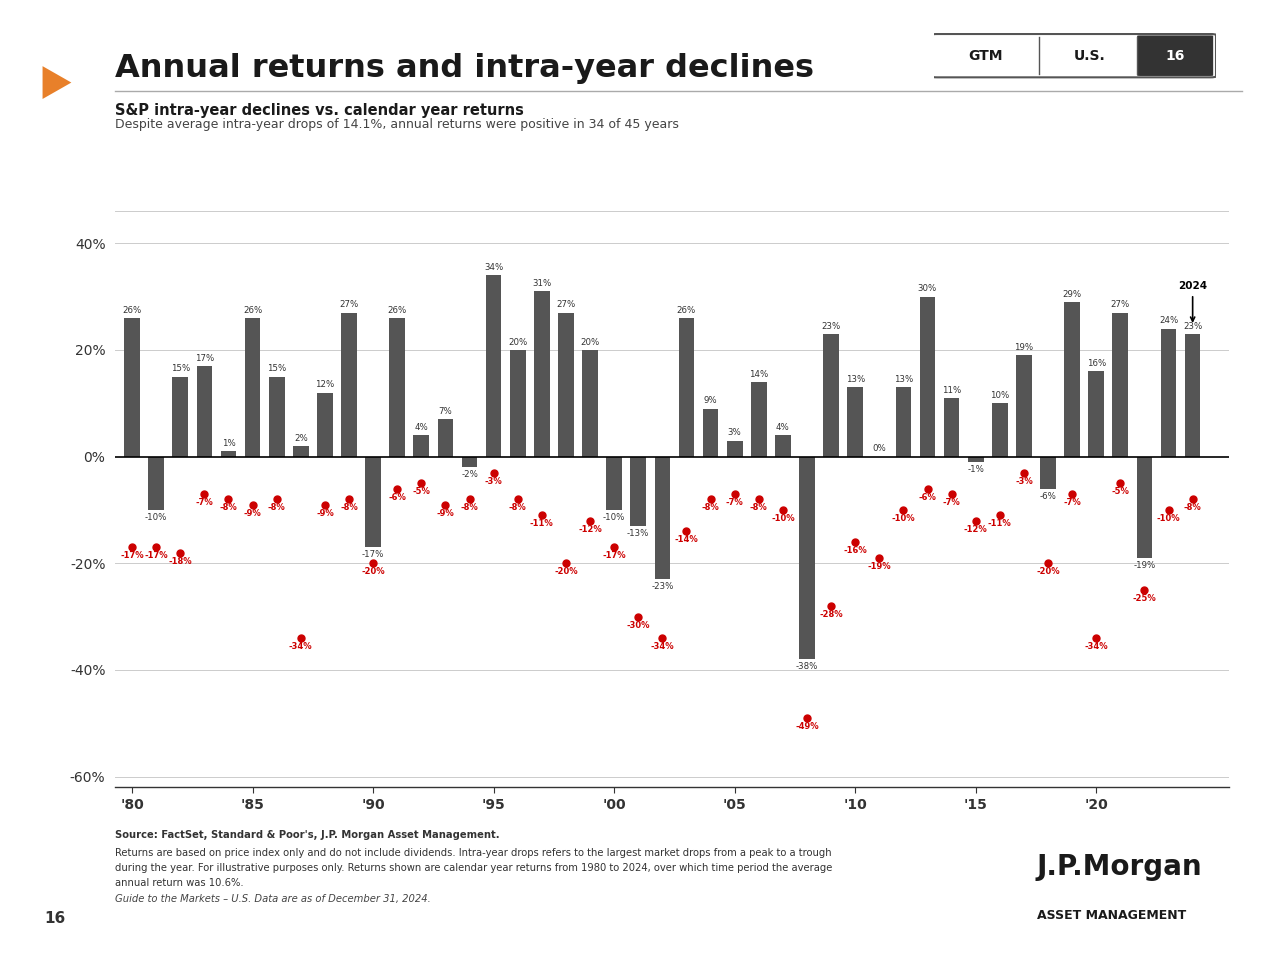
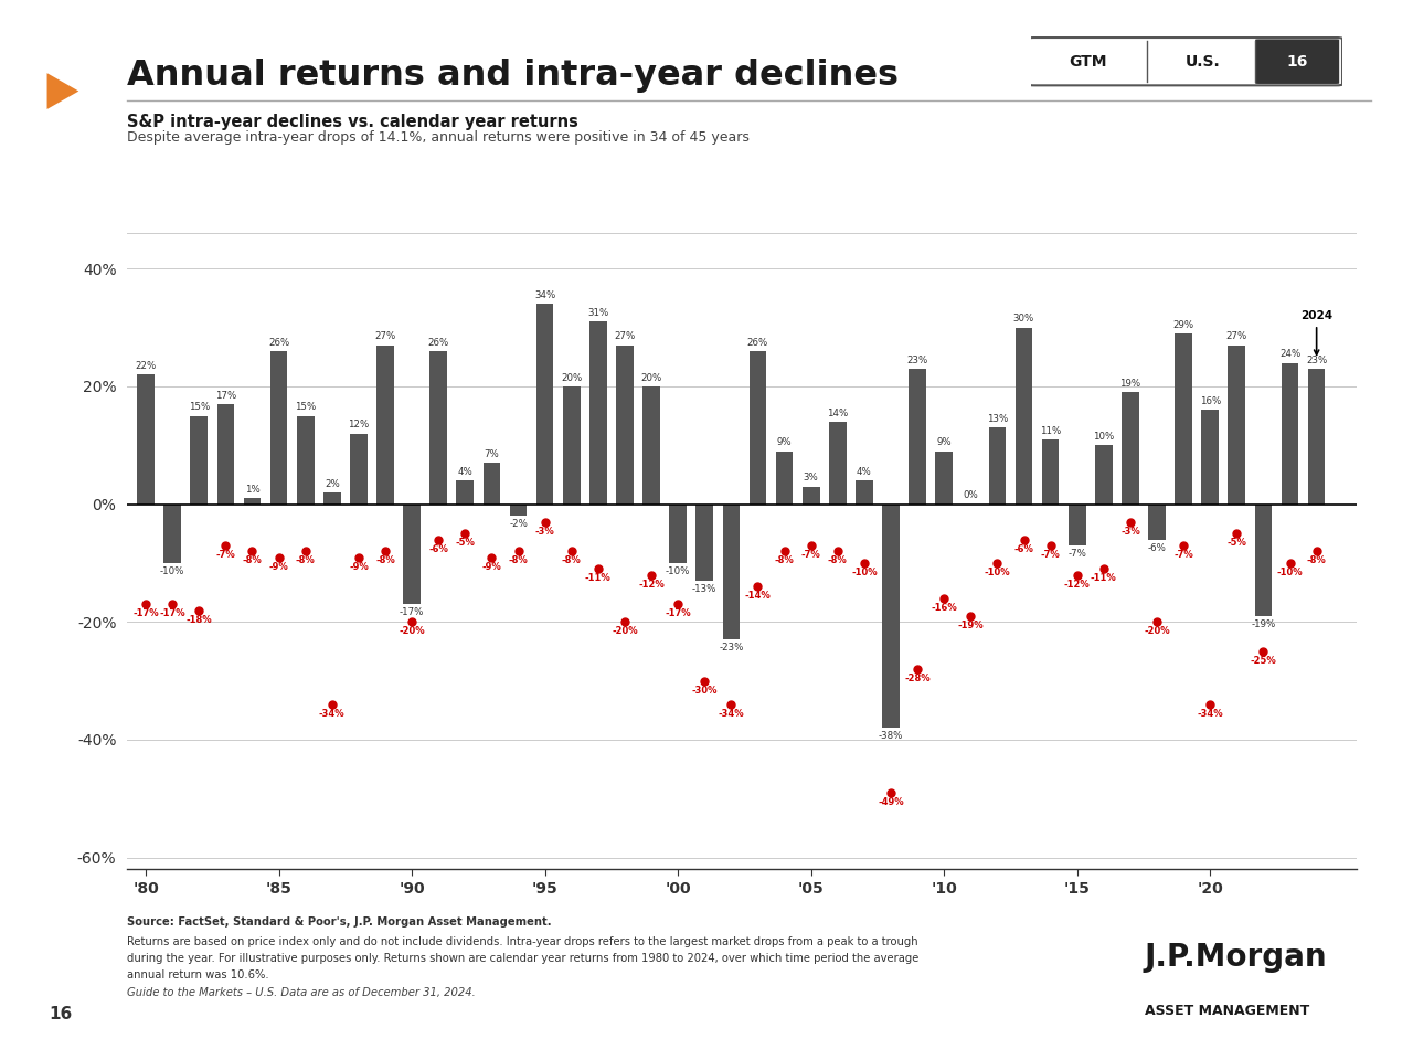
'80: 26% -> 22%
'10: 13% -> 9%
'15: -1% -> -7%
